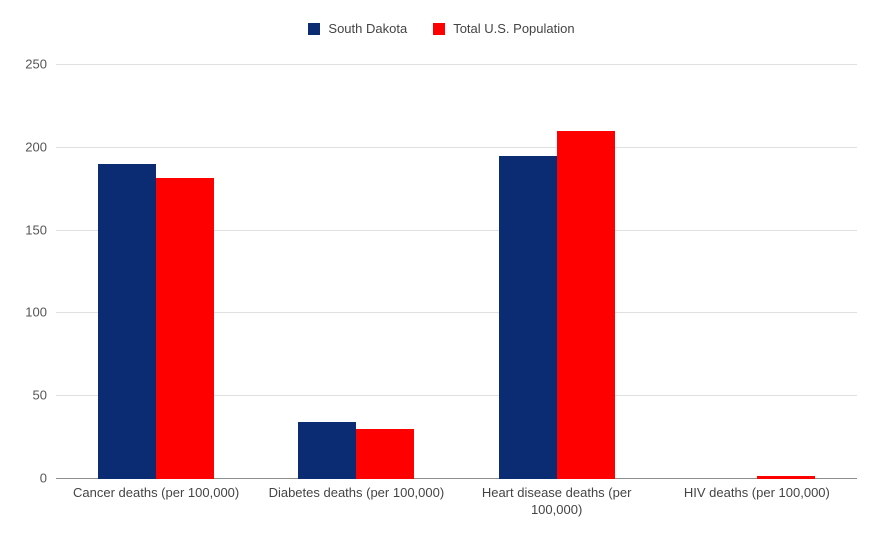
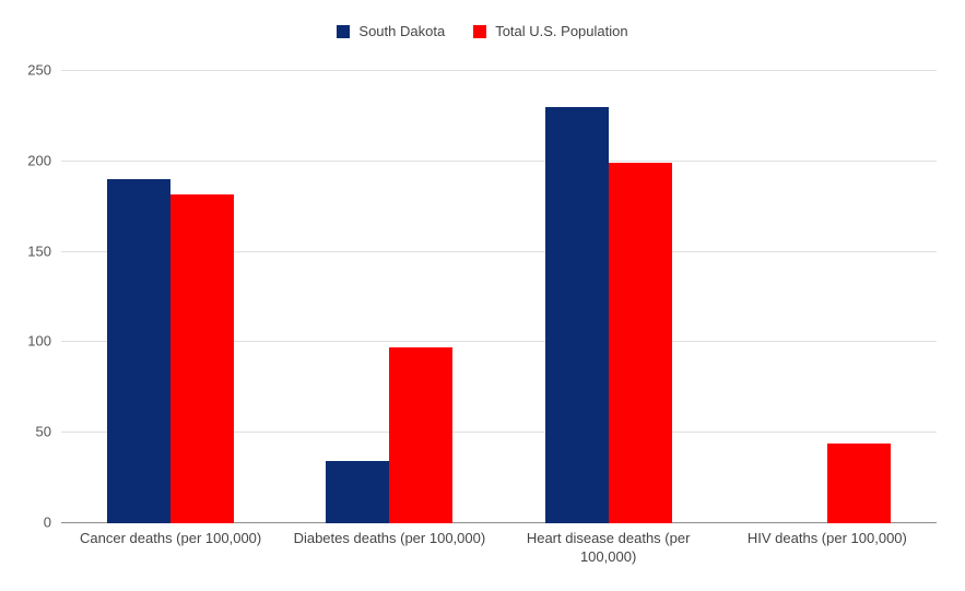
Total U.S. Population/Diabetes deaths (per 100,000): 30 -> 97
South Dakota/Heart disease deaths (per 100,000): 195 -> 230
Total U.S. Population/Heart disease deaths (per 100,000): 210 -> 199
Total U.S. Population/HIV deaths (per 100,000): 2 -> 44
